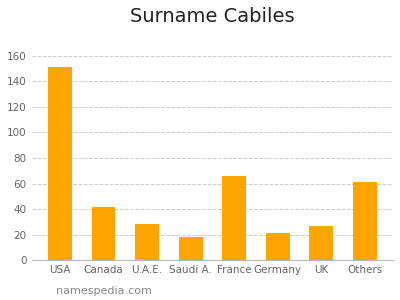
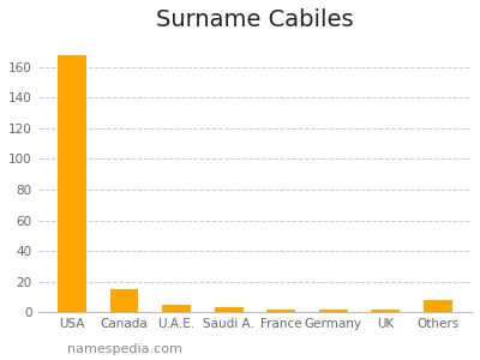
USA: 151 -> 168
Canada: 42 -> 15
U.A.E.: 28 -> 5
Saudi A.: 18 -> 3
France: 66 -> 2
Germany: 21 -> 2
UK: 27 -> 2
Others: 61 -> 8
